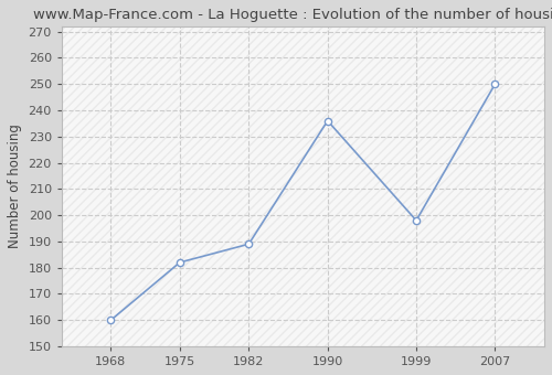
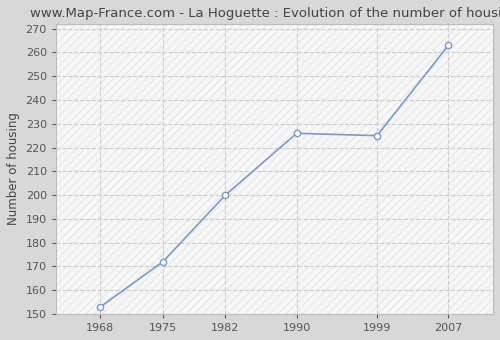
1968: 160 -> 153
1975: 182 -> 172
1982: 189 -> 200
1990: 236 -> 226
1999: 198 -> 225
2007: 250 -> 263
